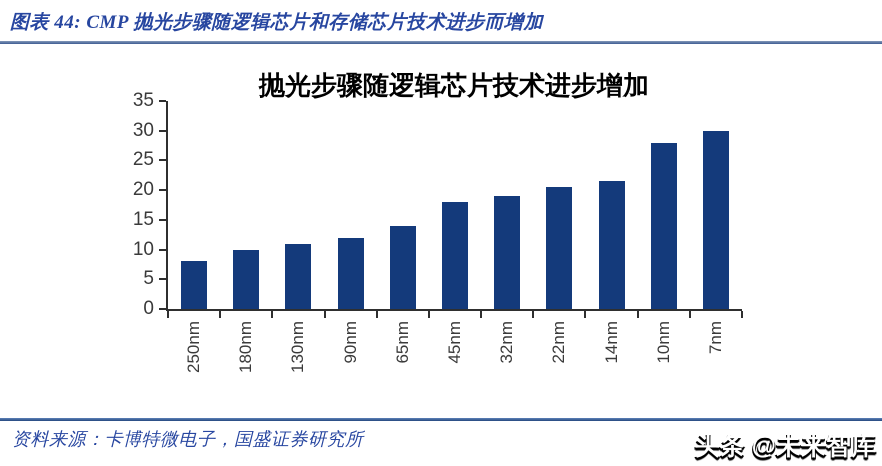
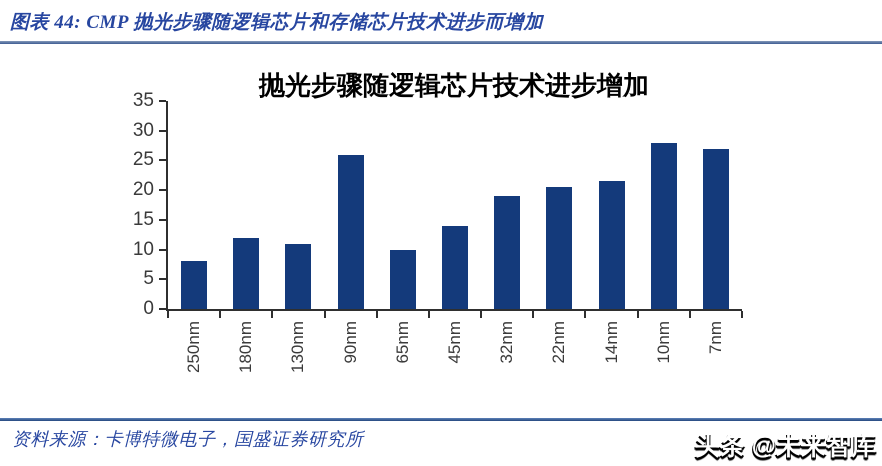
180nm: 10 -> 12
90nm: 12 -> 26
65nm: 14 -> 10
45nm: 18 -> 14
7nm: 30 -> 27
